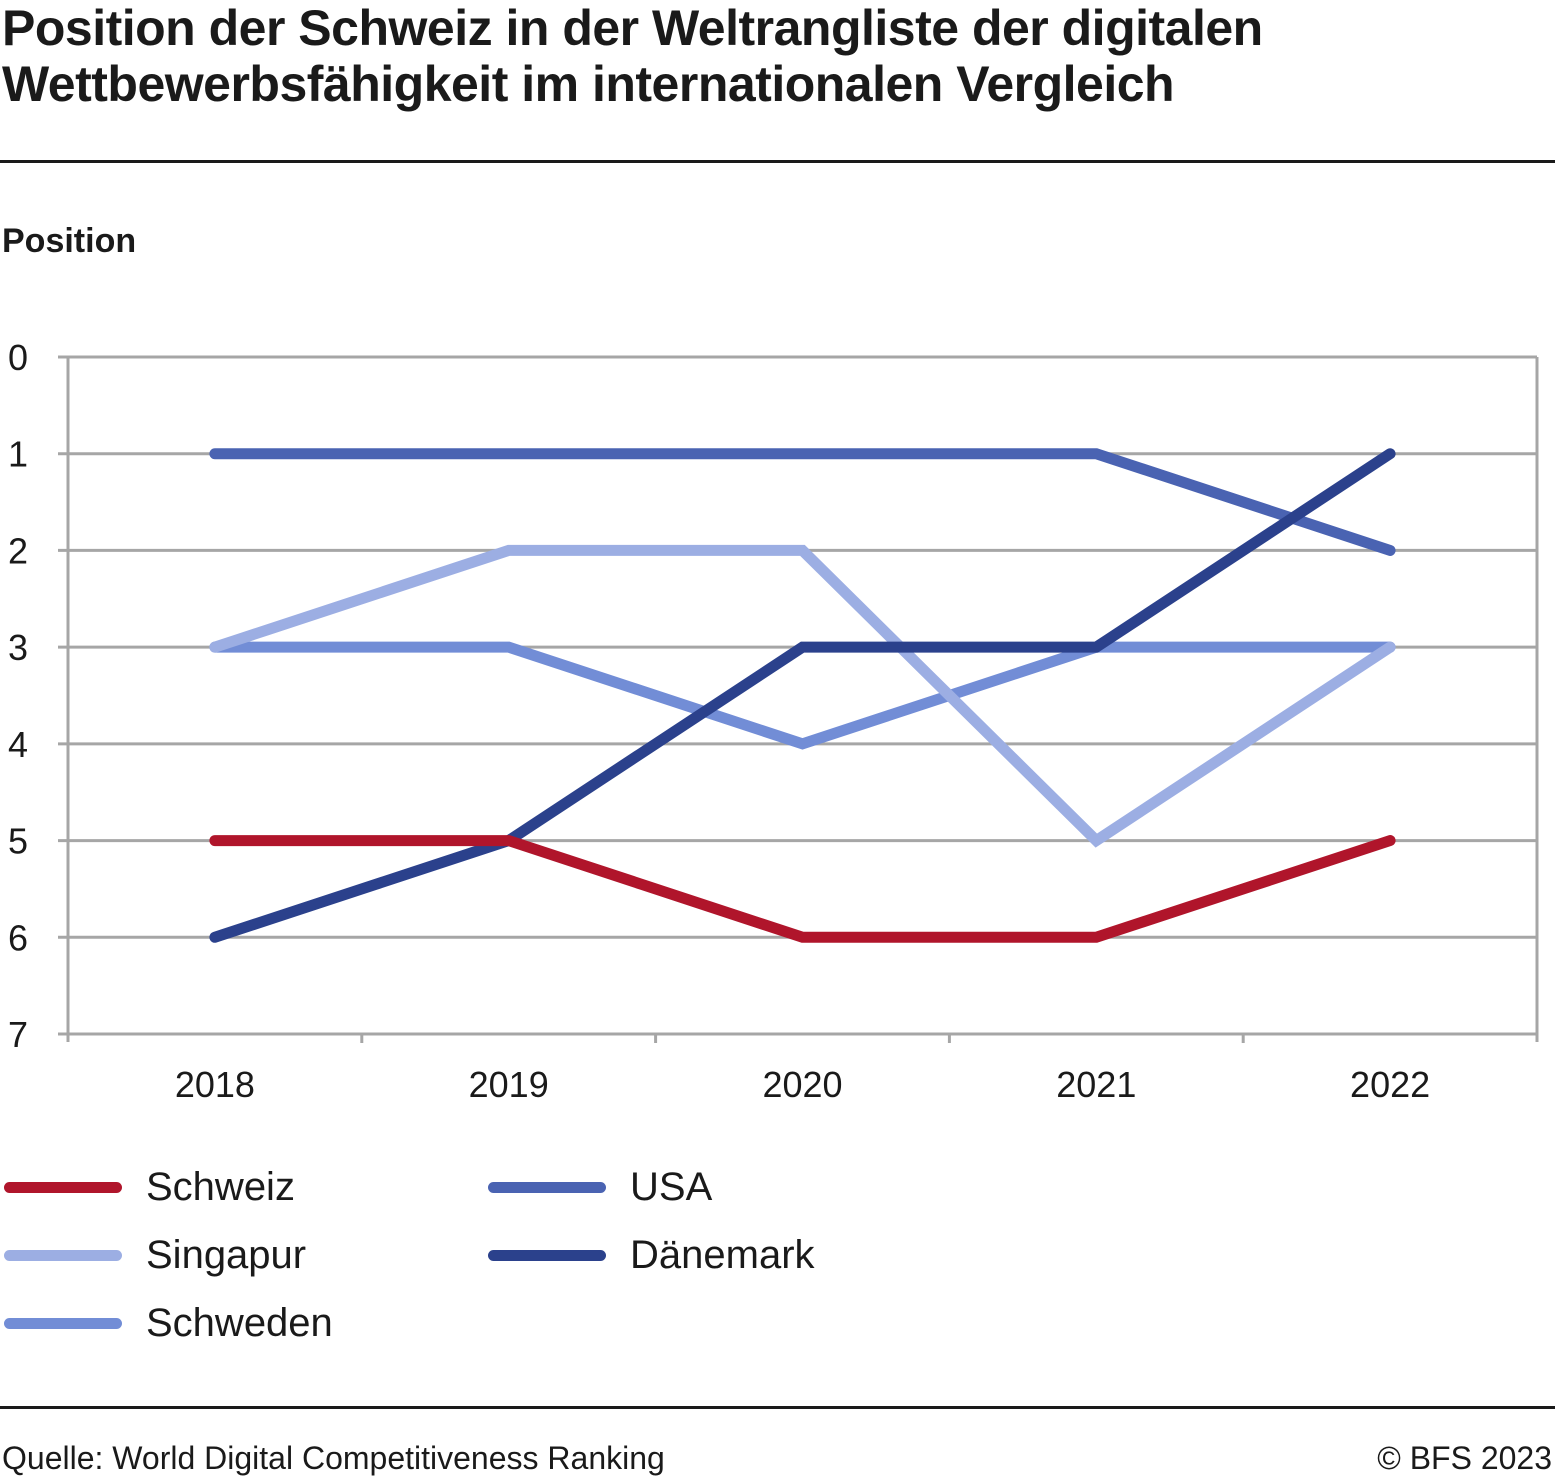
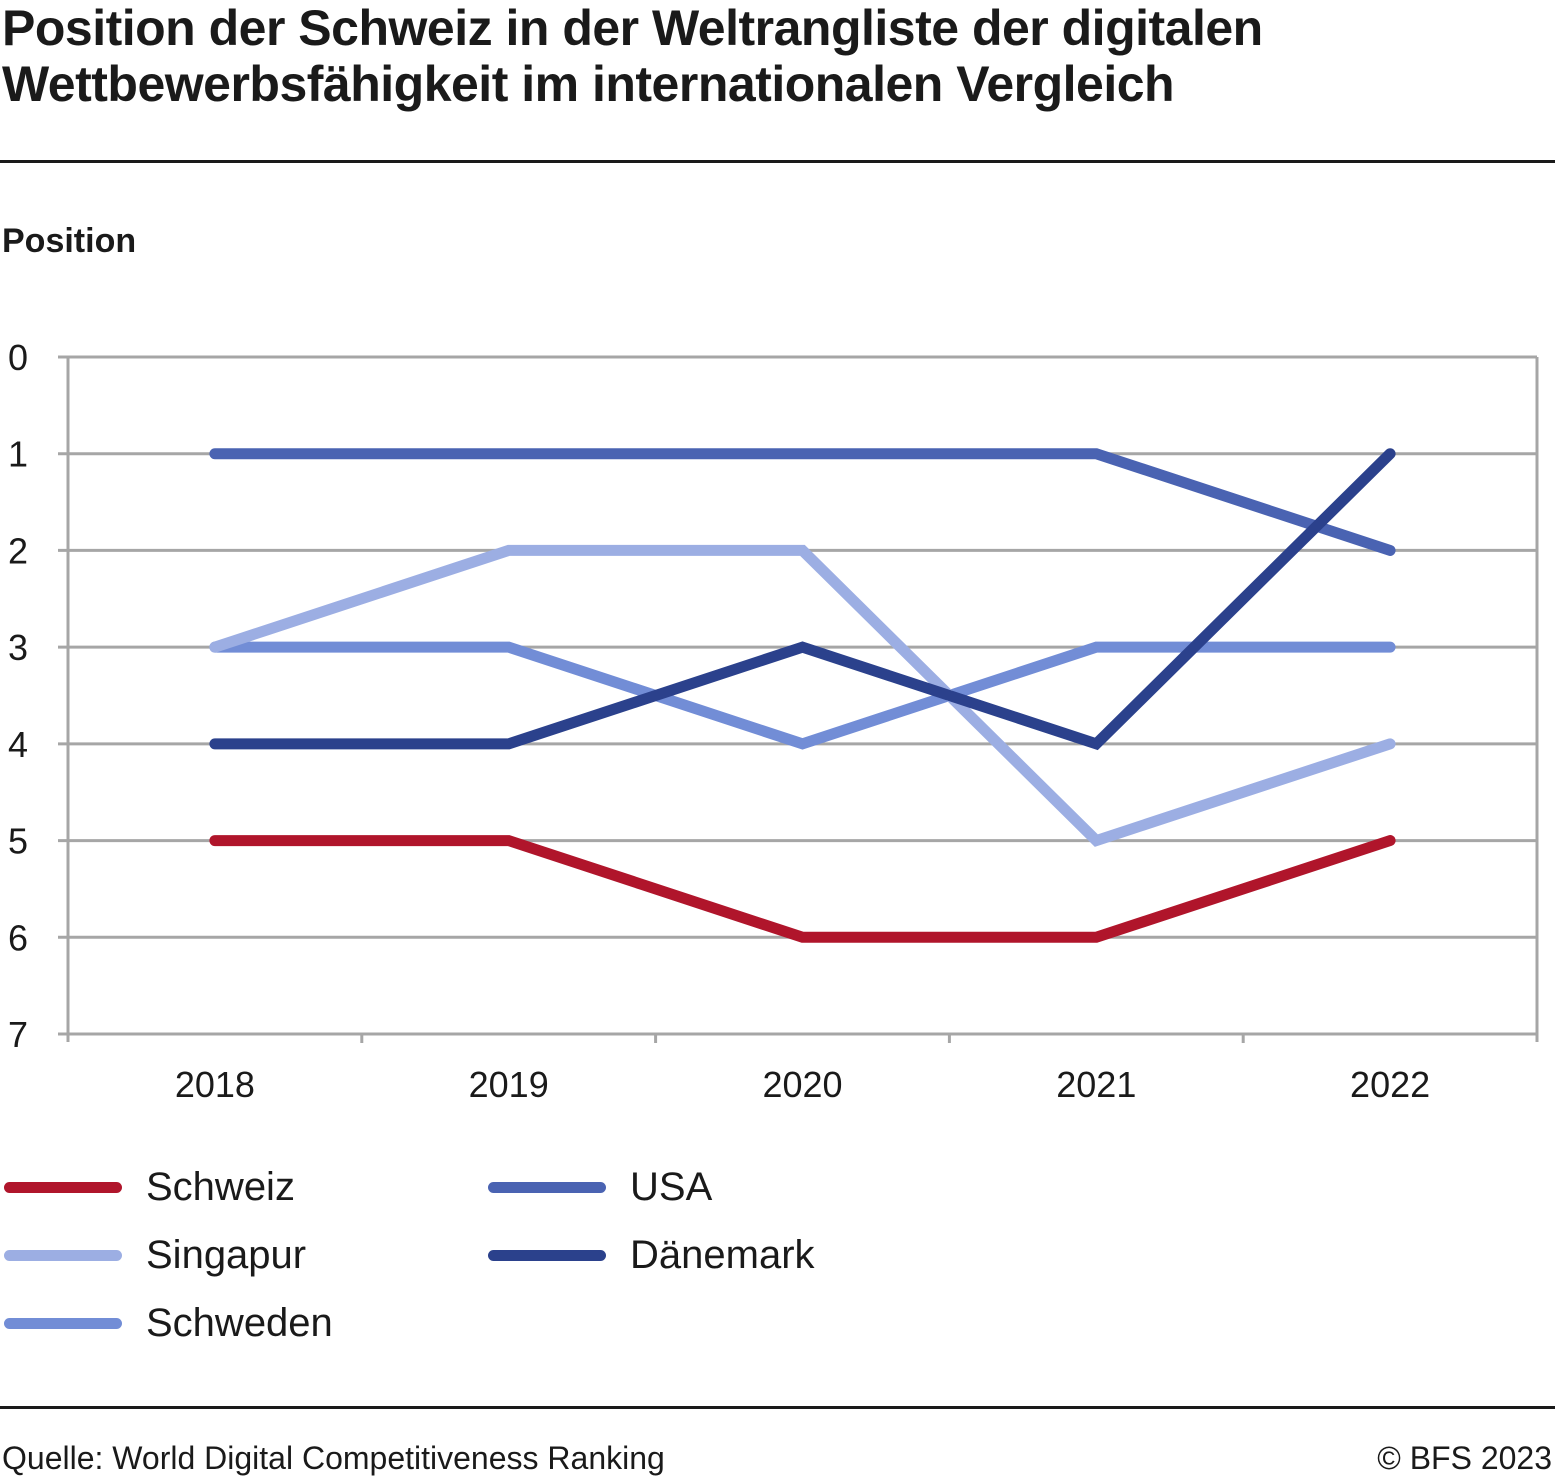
Dänemark/2018: 6 -> 4
Dänemark/2019: 5 -> 4
Dänemark/2021: 3 -> 4
Singapur/2022: 3 -> 4
